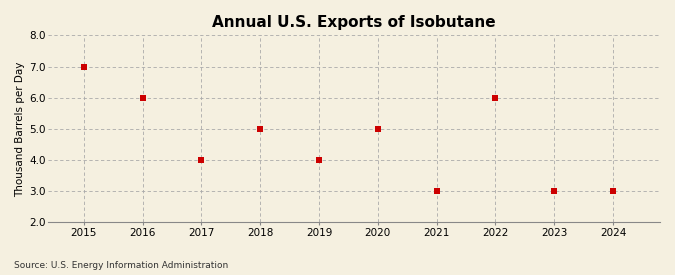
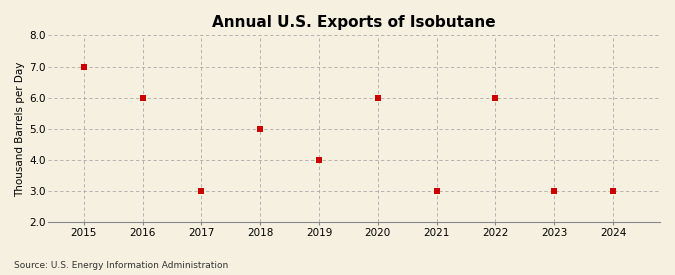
2017: 4 -> 3
2020: 5 -> 6
